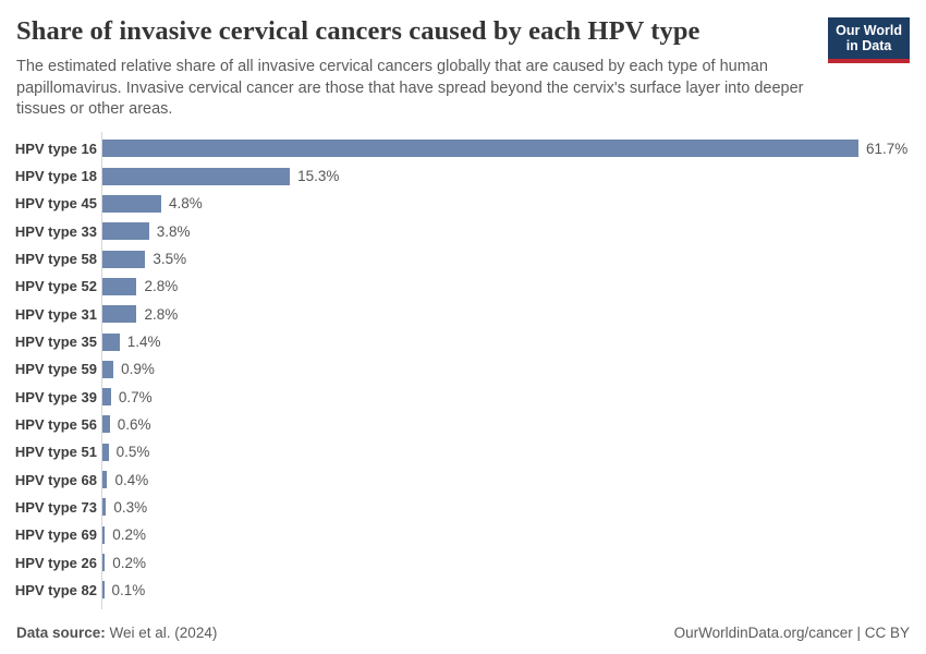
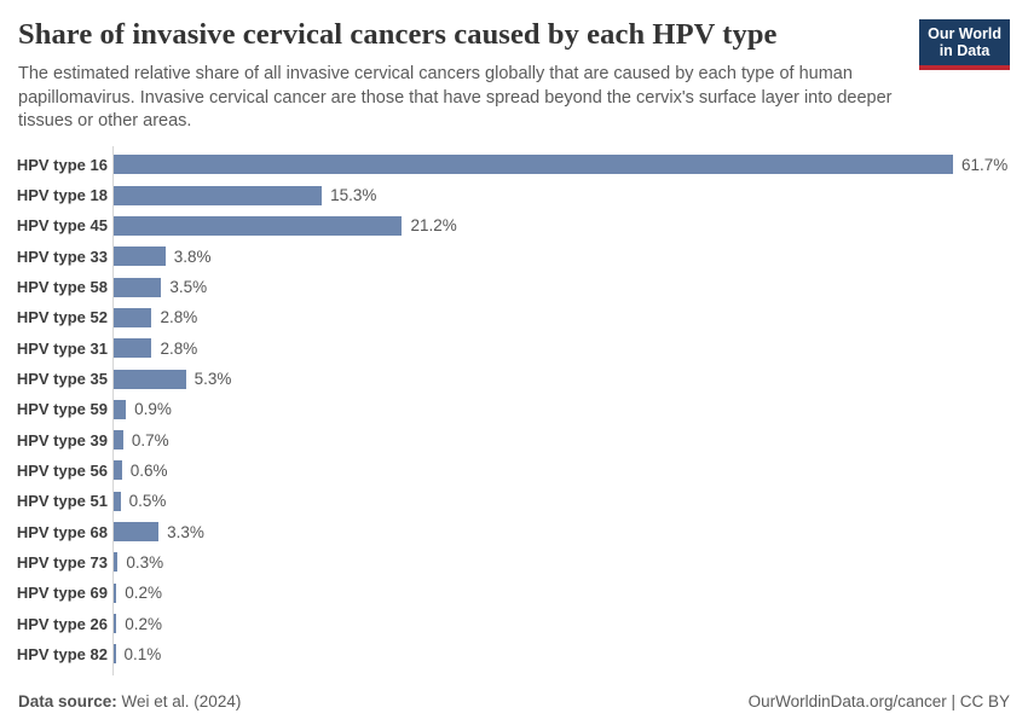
HPV type 45: 4.8% -> 21.2%
HPV type 35: 1.4% -> 5.3%
HPV type 68: 0.4% -> 3.3%
